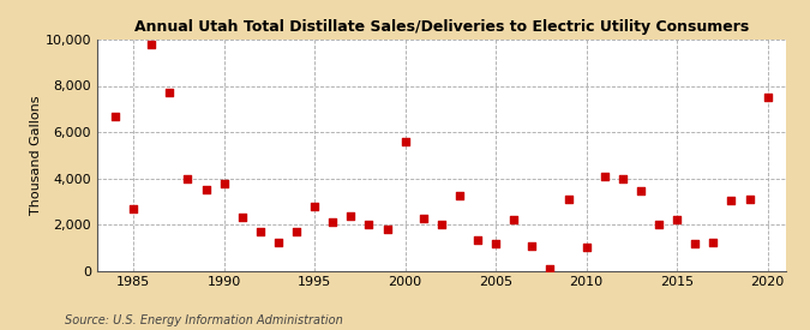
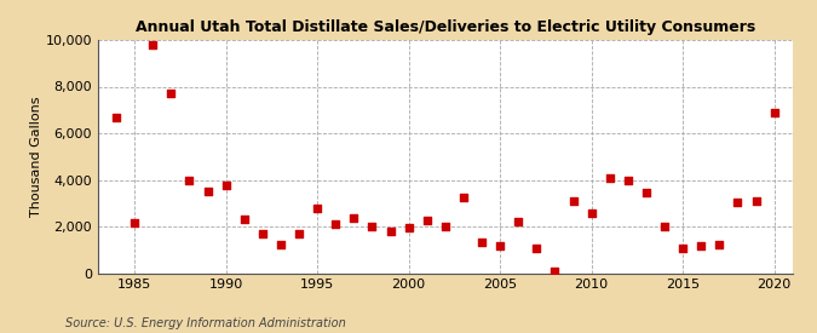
1985: 2,700 -> 2,200
2000: 5,600 -> 2,000
2010: 1,000 -> 2,600
2015: 2,200 -> 1,000
2020: 7,500 -> 6,900
